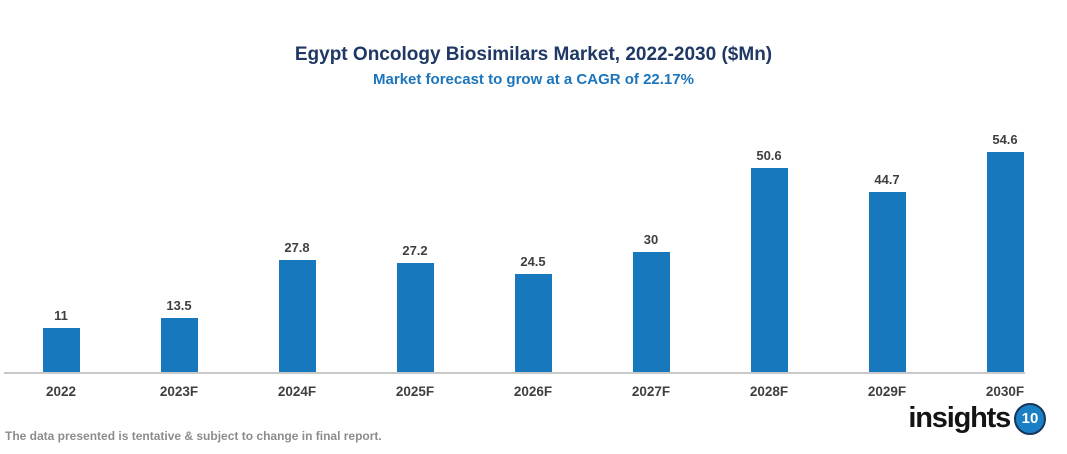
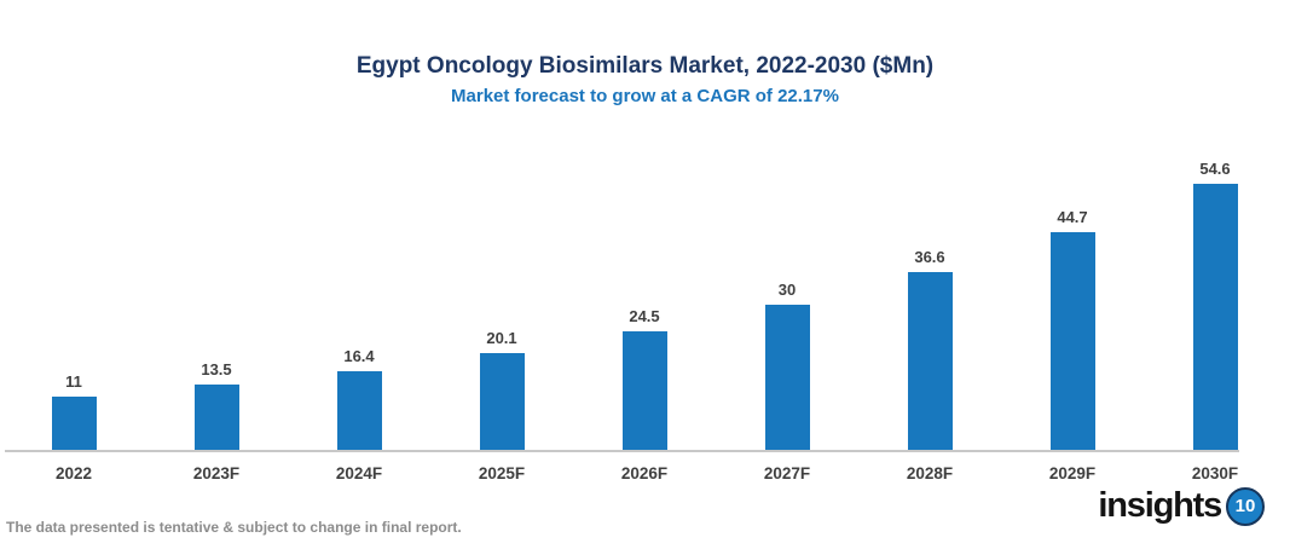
2024F: 27.8 -> 16.4
2025F: 27.2 -> 20.1
2028F: 50.6 -> 36.6
